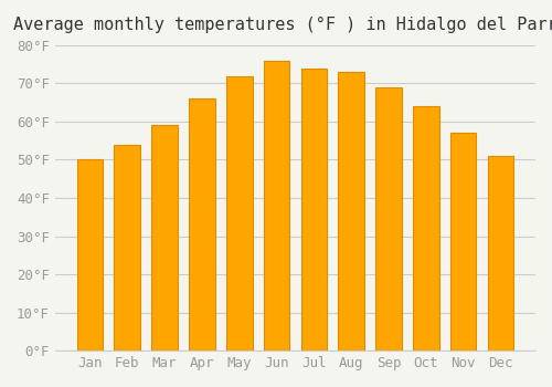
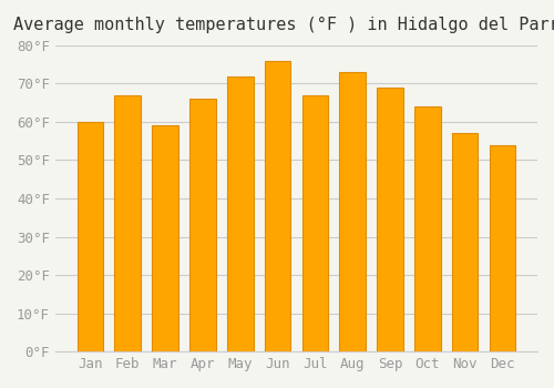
Jan: 50°F -> 60°F
Feb: 54°F -> 67°F
Jul: 74°F -> 67°F
Dec: 51°F -> 54°F
